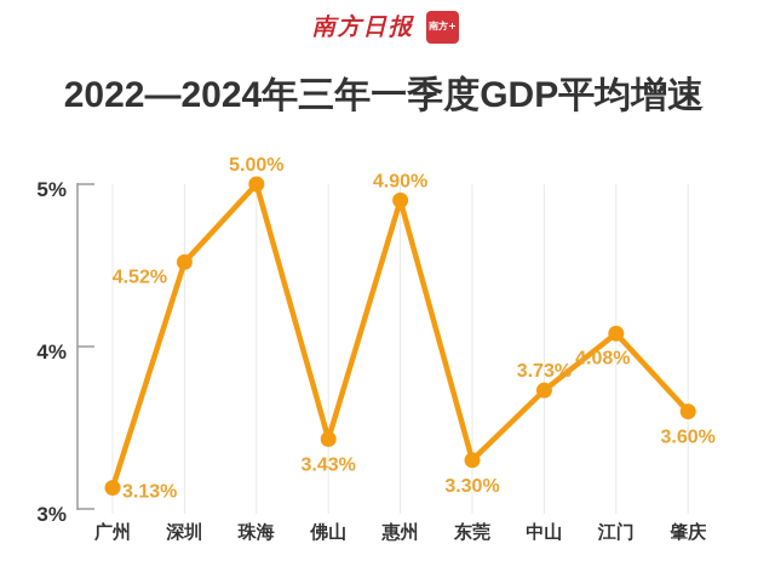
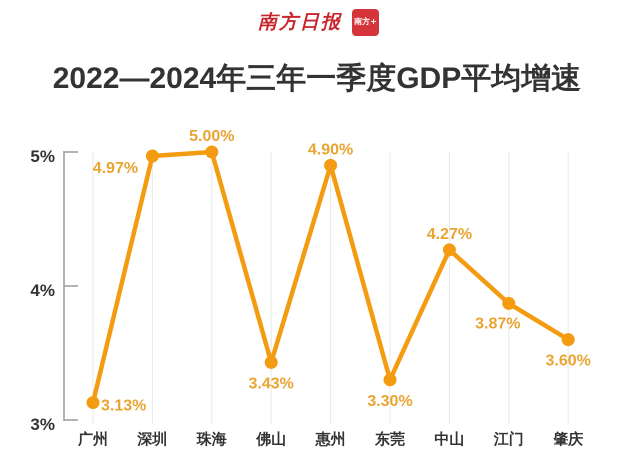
深圳: 4.52% -> 4.97%
中山: 3.73% -> 4.27%
江门: 4.08% -> 3.87%
